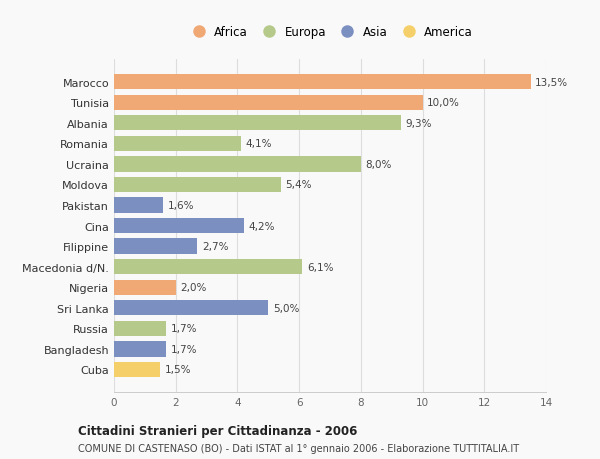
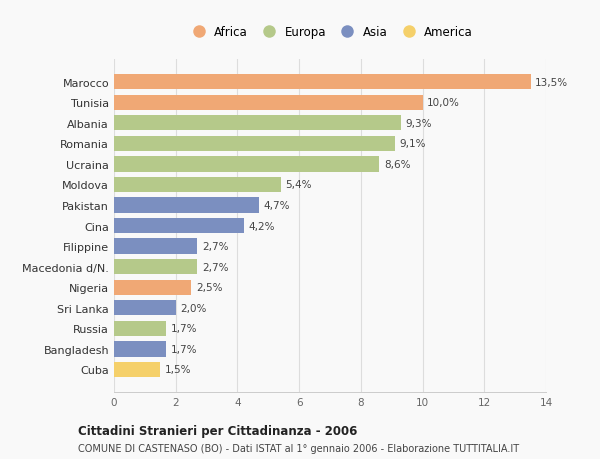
Romania: 4,1% -> 9,1%
Ucraina: 8,0% -> 8,6%
Pakistan: 1,6% -> 4,7%
Macedonia d/N.: 6,1% -> 2,7%
Nigeria: 2,0% -> 2,5%
Sri Lanka: 5,0% -> 2,0%
